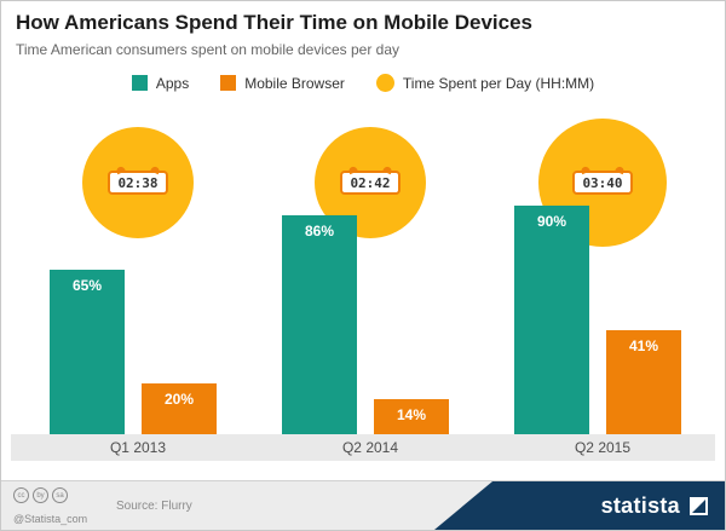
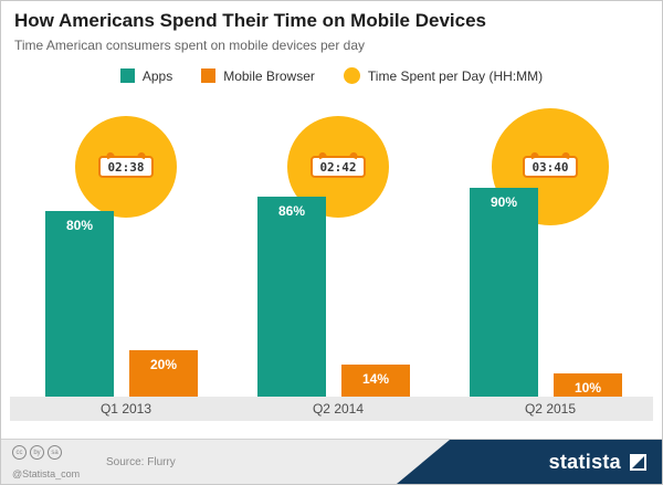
Apps/Q1 2013: 65% -> 80%
Mobile Browser/Q2 2015: 41% -> 10%
